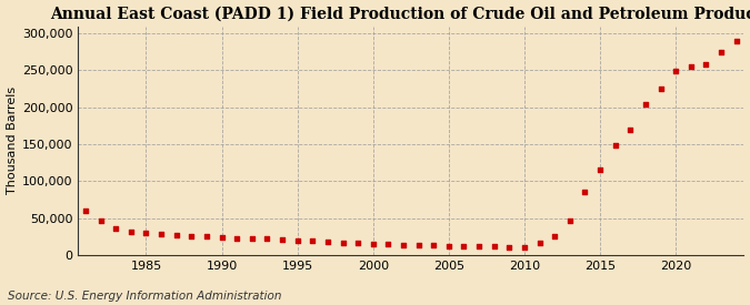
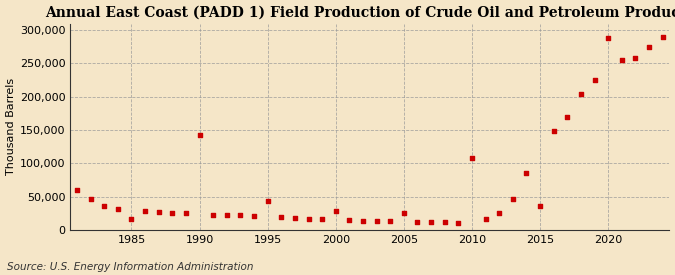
1985: 30,000 -> 16,000
1990: 24,000 -> 142,000
1995: 20,000 -> 44,000
2000: 16,000 -> 28,000
2005: 12,000 -> 26,000
2010: 10,000 -> 108,000
2015: 115,000 -> 36,000
2020: 249,000 -> 288,000
